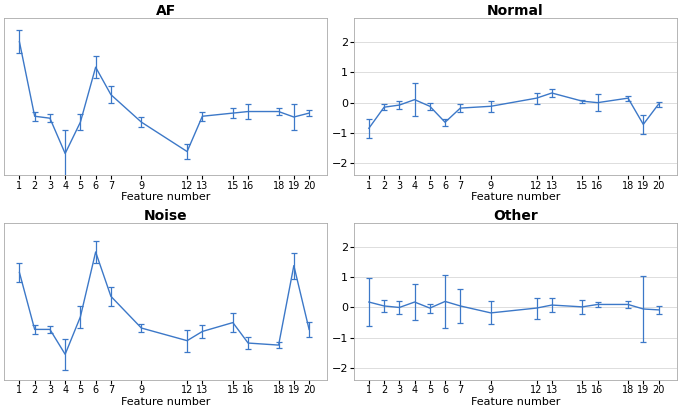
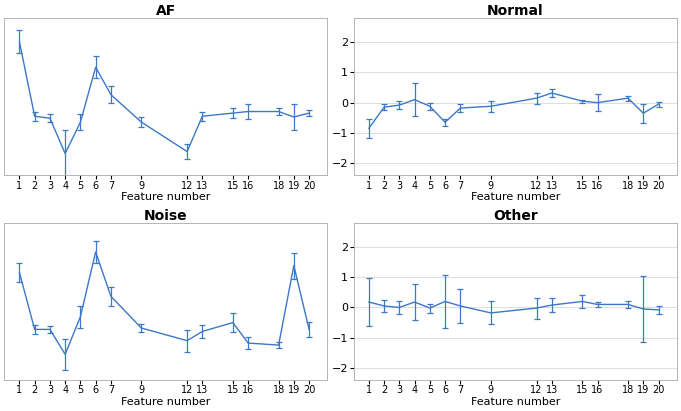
Normal/19: -0.72 -> -0.35
Other/15: 0.02 -> 0.20
